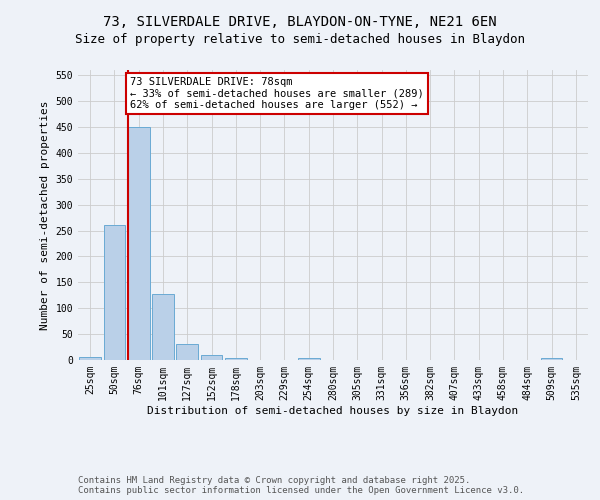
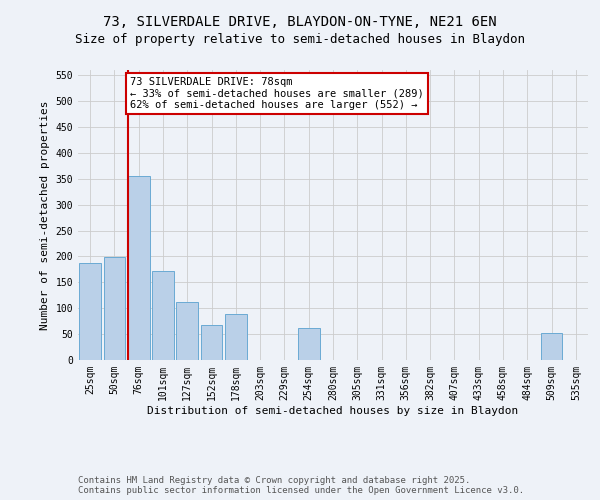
25sqm: 5 -> 188
50sqm: 260 -> 198
76sqm: 450 -> 356
101sqm: 128 -> 172
127sqm: 30 -> 112
152sqm: 10 -> 68
178sqm: 3 -> 88
254sqm: 4 -> 62
509sqm: 4 -> 52
